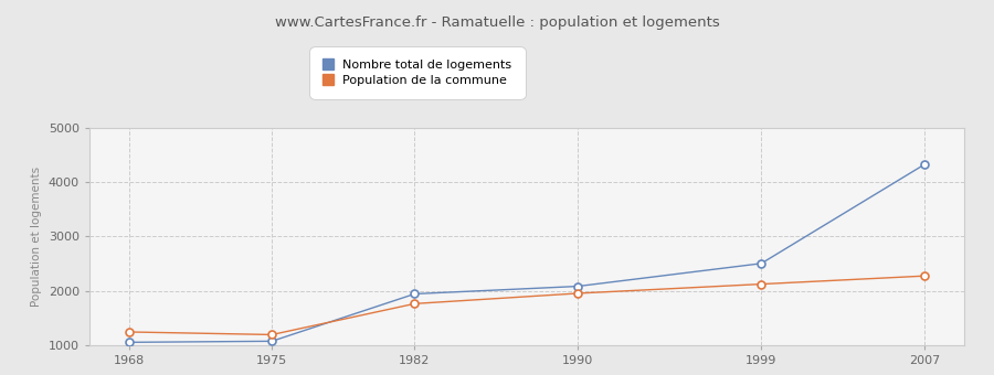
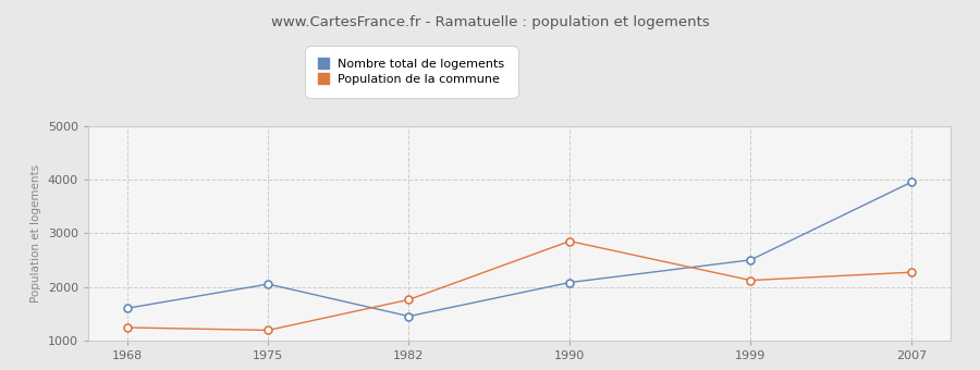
Nombre total de logements/1968: 1050 -> 1600
Nombre total de logements/1975: 1070 -> 2050
Nombre total de logements/1982: 1940 -> 1450
Population de la commune/1990: 1950 -> 2850
Nombre total de logements/2007: 4320 -> 3950
